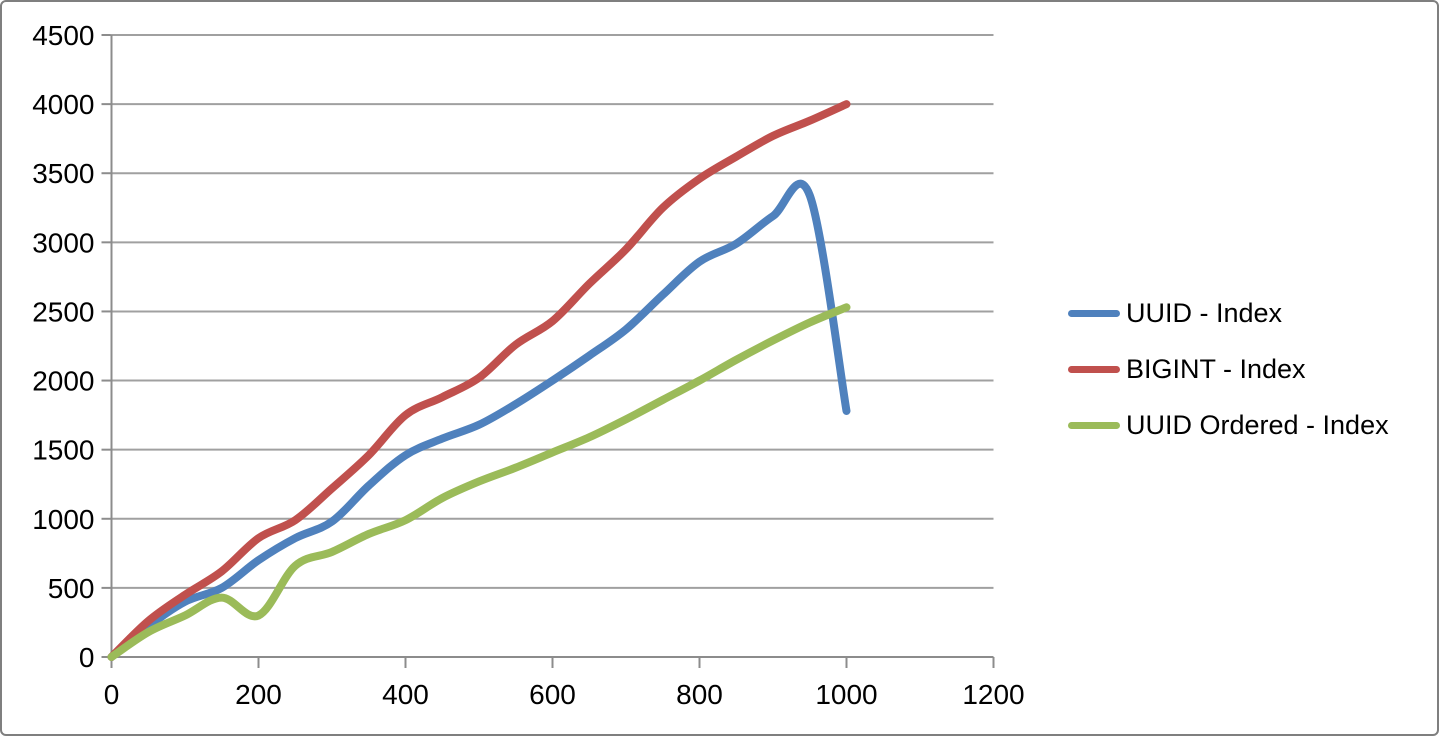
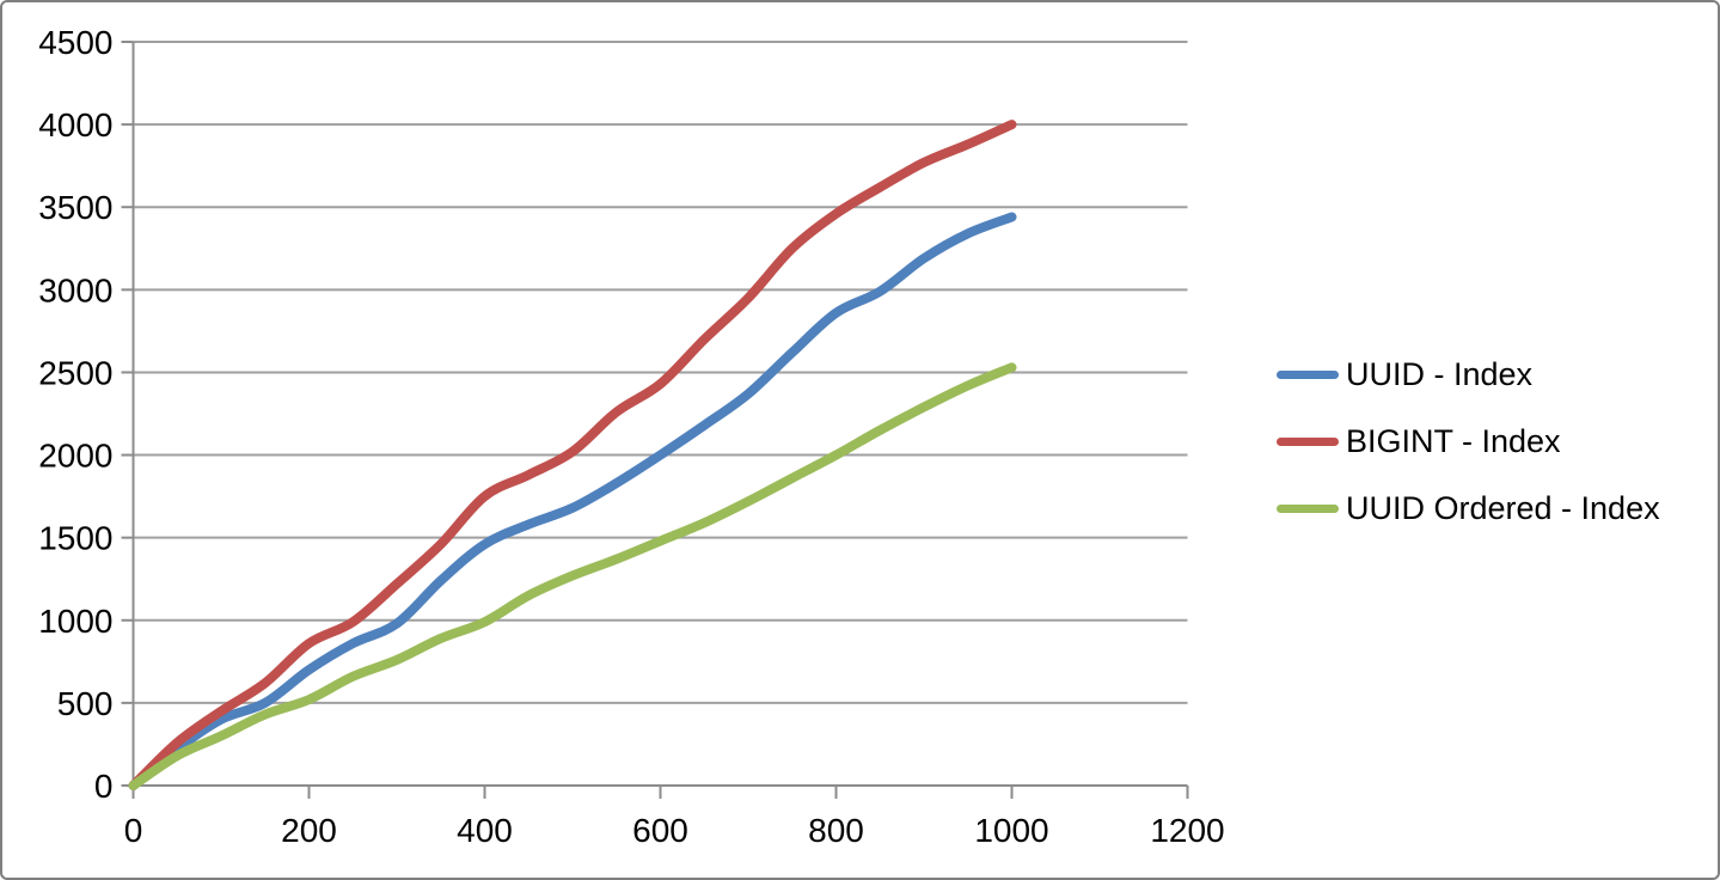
UUID Ordered - Index/200: 300 -> 520
UUID - Index/1000: 1780 -> 3440
